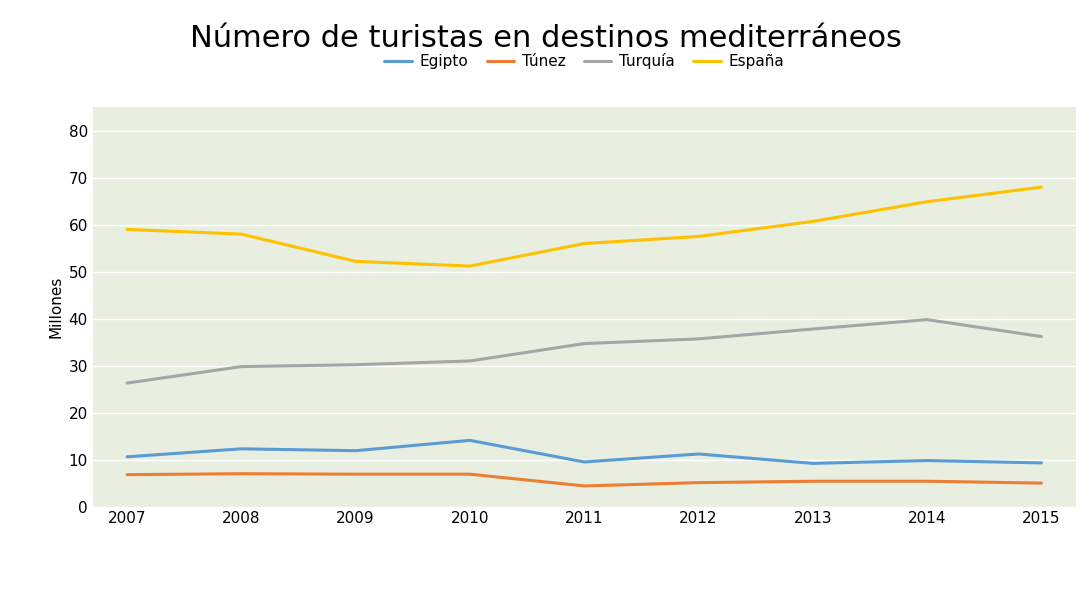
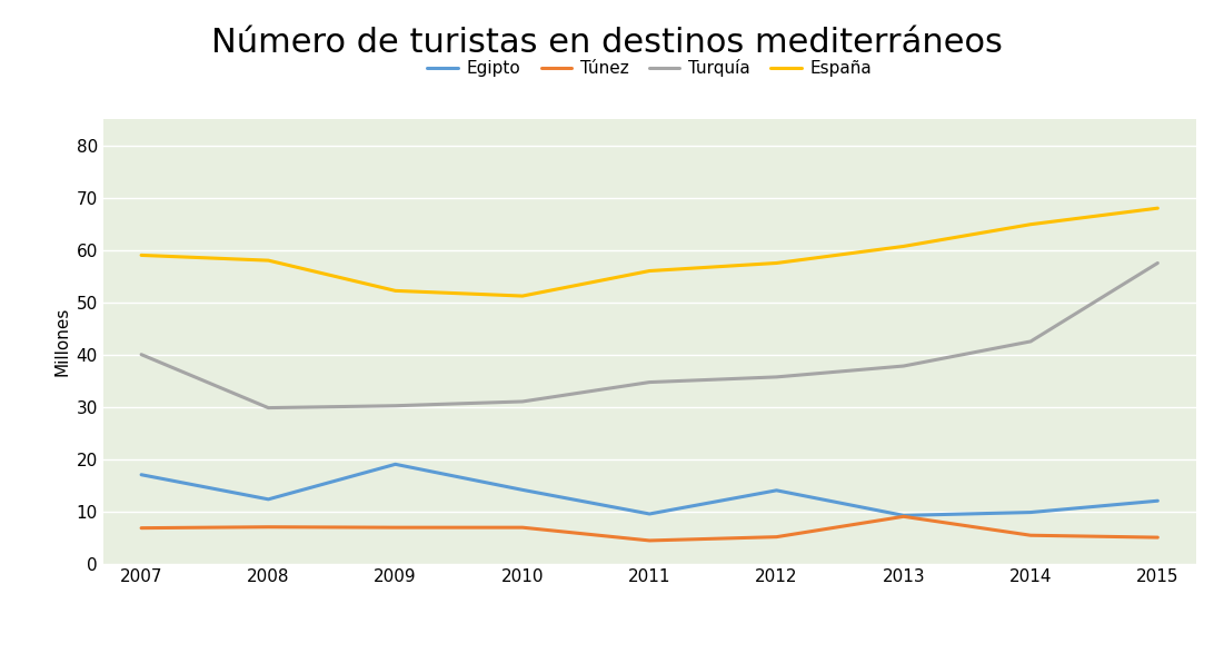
Egipto/2007: 10.6 -> 17.0
Turquía/2007: 26.3 -> 40.0
Egipto/2009: 11.9 -> 19.0
Egipto/2012: 11.2 -> 14.0
Túnez/2013: 5.4 -> 9.0
Turquía/2014: 39.8 -> 42.5
Egipto/2015: 9.3 -> 12.0
Turquía/2015: 36.2 -> 57.5
